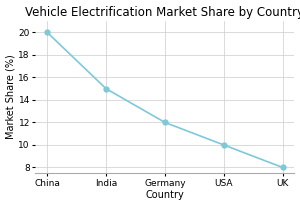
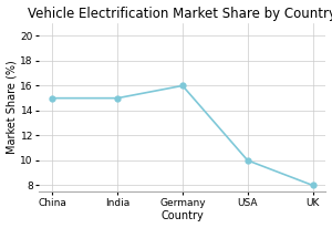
China: 20 -> 15
Germany: 12 -> 16
